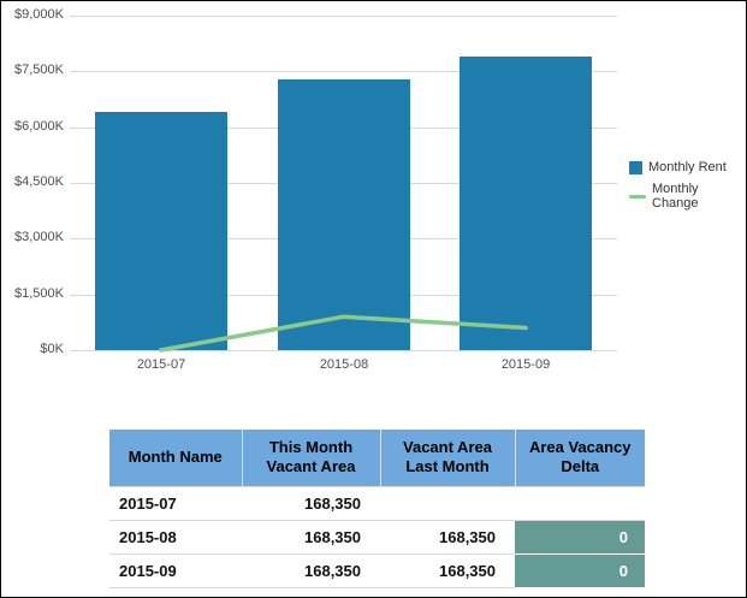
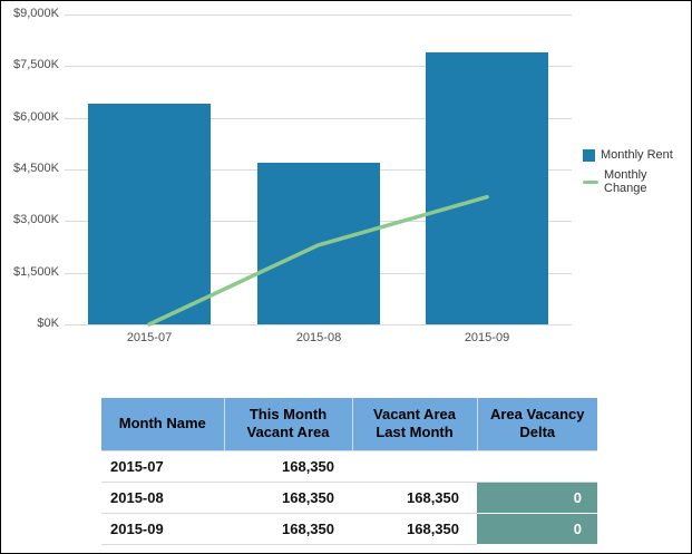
Monthly Rent/2015-08: $7300K -> $4700K
Monthly Change/2015-08: $900K -> $2300K
Monthly Change/2015-09: $600K -> $3700K
